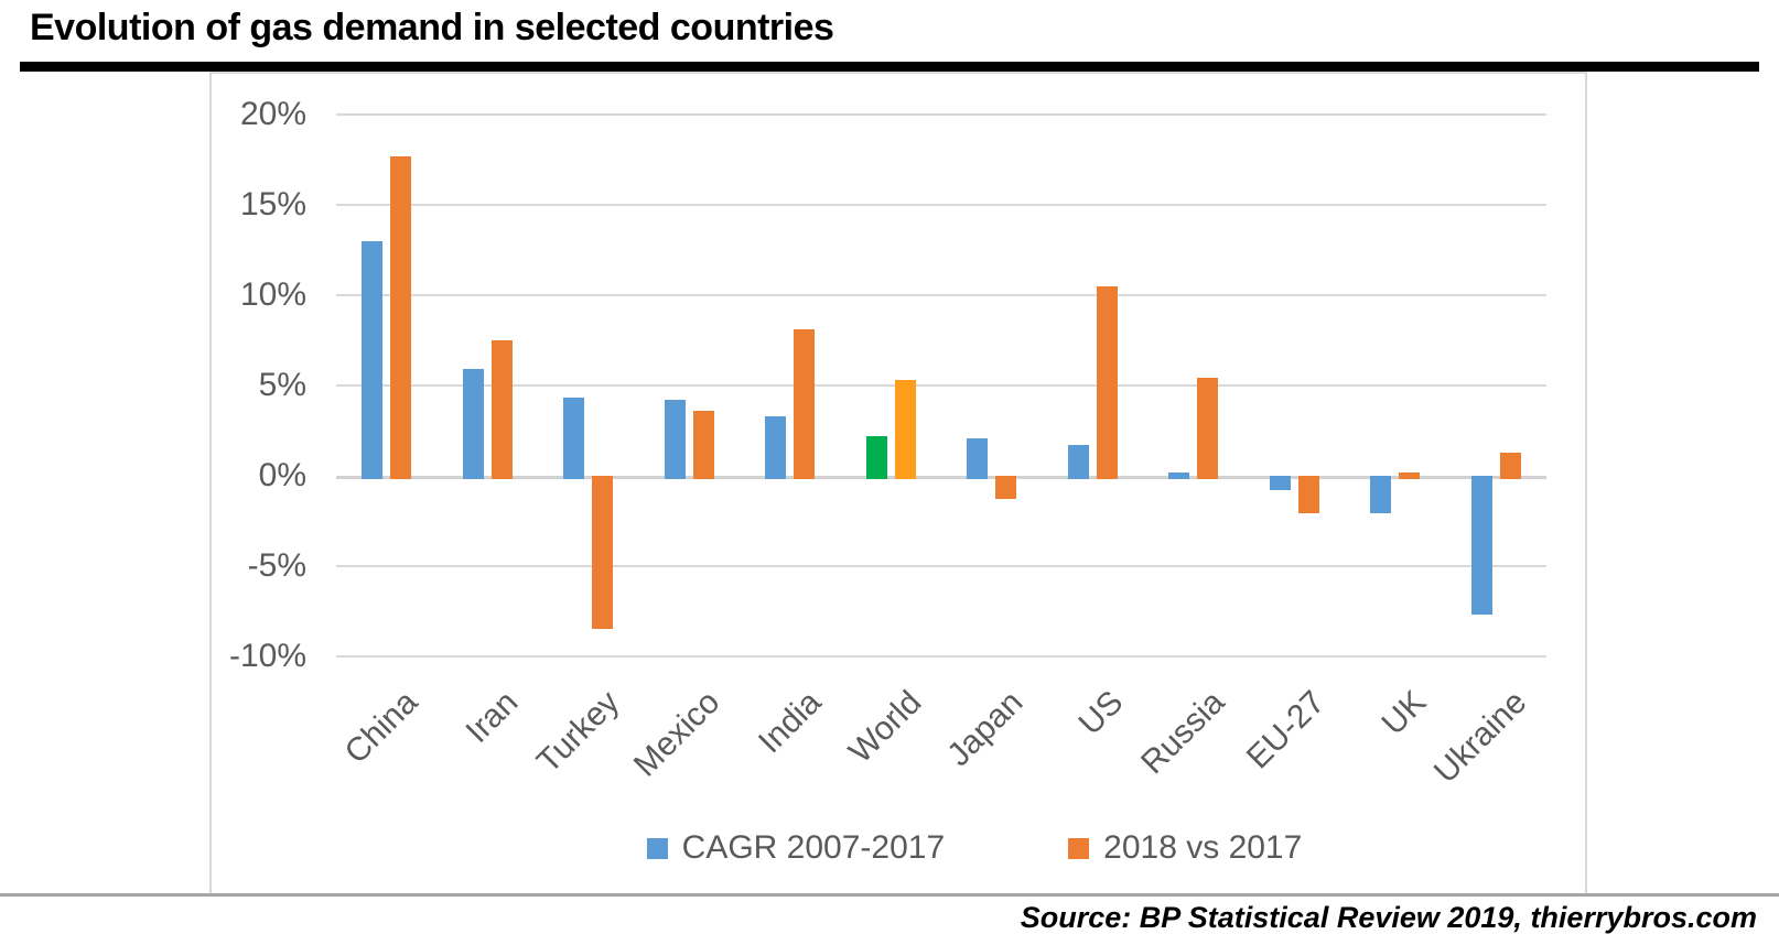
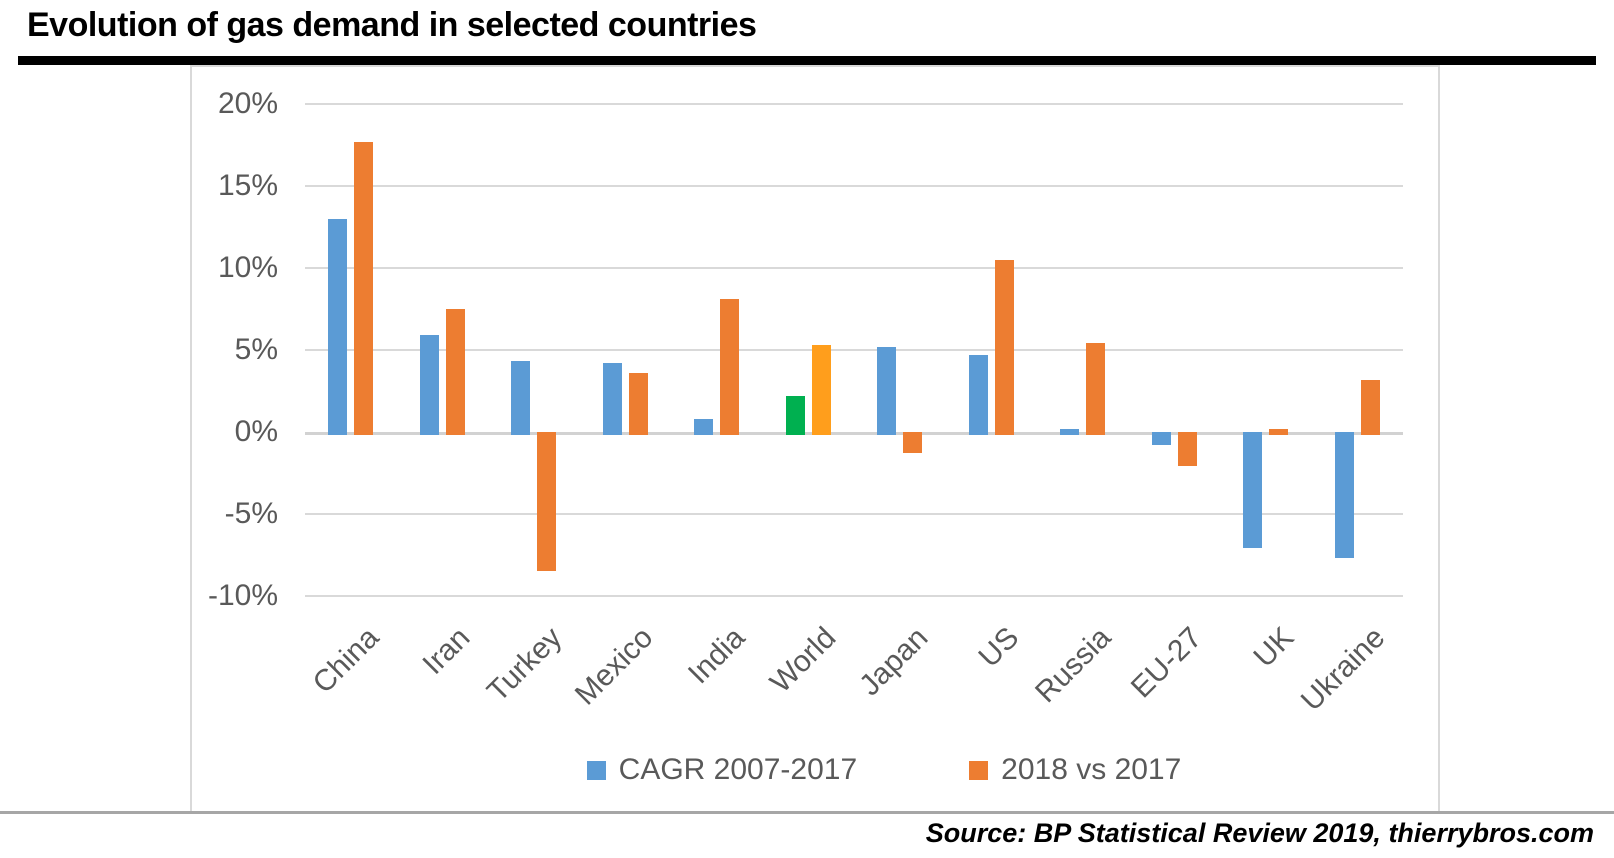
CAGR 2007-2017/India: 3.3% -> 0.8%
CAGR 2007-2017/Japan: 2.1% -> 5.2%
CAGR 2007-2017/US: 1.7% -> 4.7%
CAGR 2007-2017/UK: -1.9% -> -6.9%
2018 vs 2017/Ukraine: 1.3% -> 3.2%
